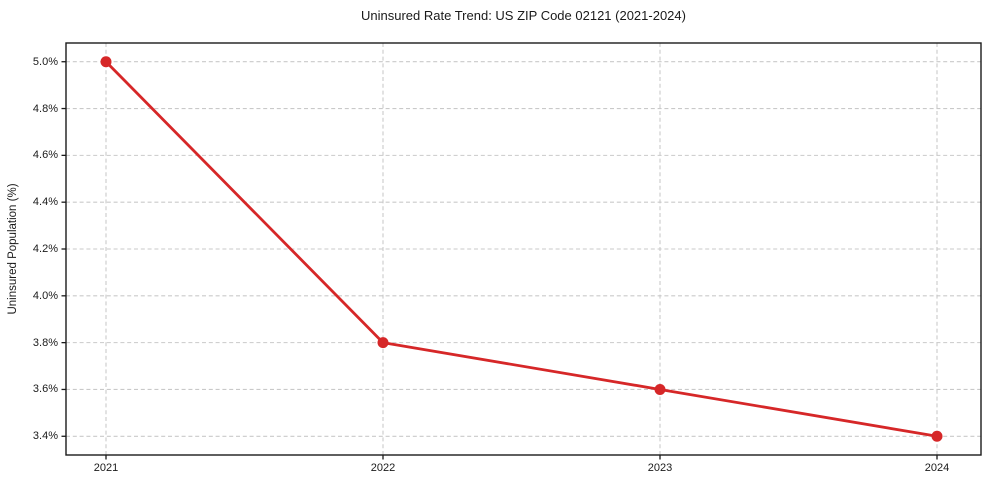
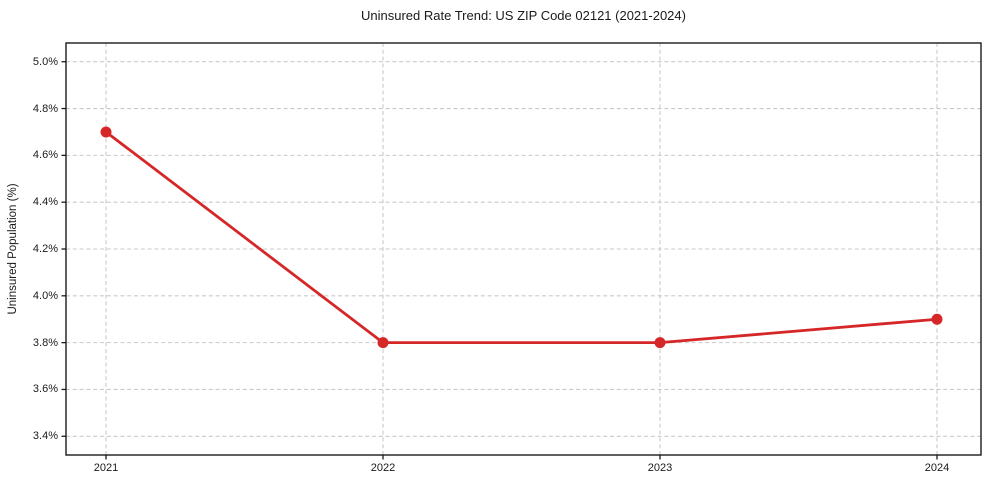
2021: 5.0% -> 4.7%
2023: 3.6% -> 3.8%
2024: 3.4% -> 3.9%
